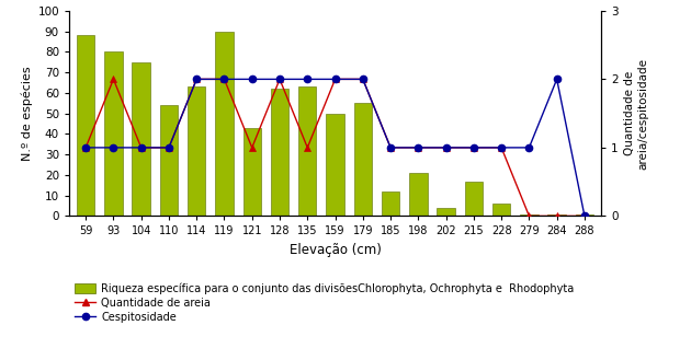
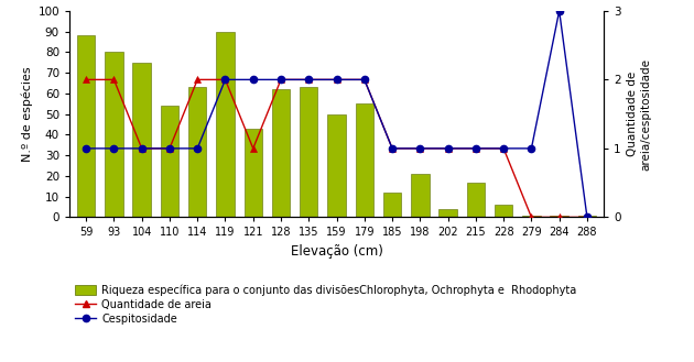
Quantidade de areia/59: 1 -> 2
Cespitosidade/114: 2 -> 1
Quantidade de areia/135: 1 -> 2
Cespitosidade/284: 2 -> 3
